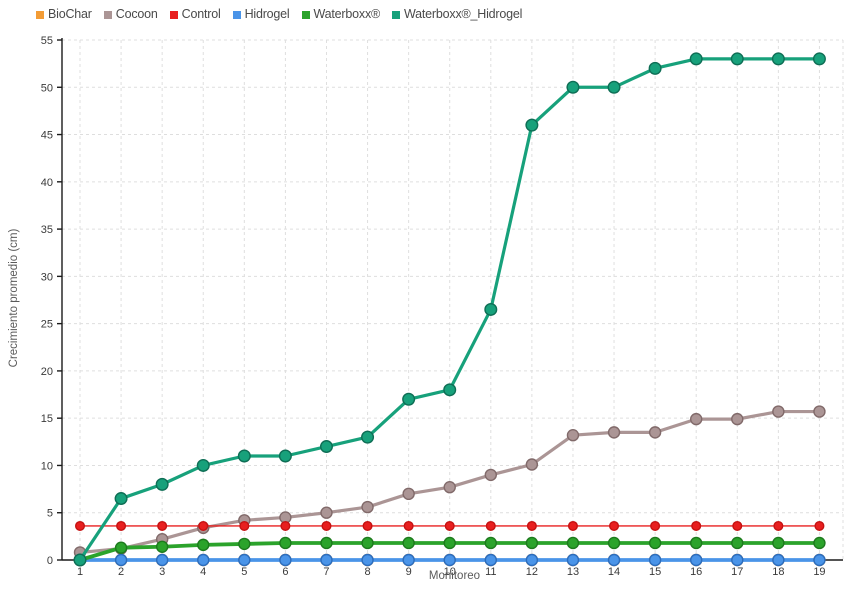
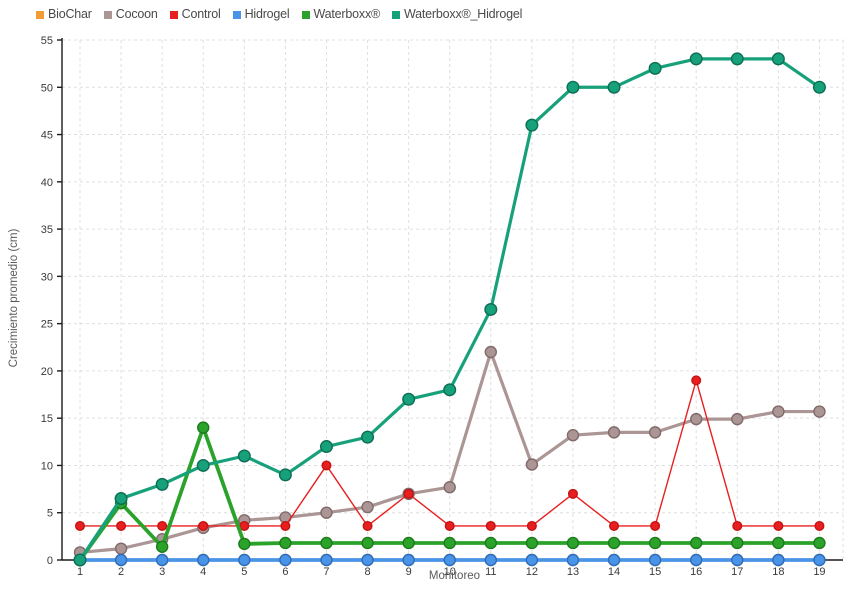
Waterboxx®/2: 1 -> 6
Waterboxx®/4: 2 -> 14
Waterboxx®_Hidrogel/6: 11 -> 9
Control/7: 4 -> 10
Control/9: 4 -> 7
Cocoon/11: 9 -> 22
Control/13: 4 -> 7
Control/16: 4 -> 19
Waterboxx®_Hidrogel/19: 53 -> 50
